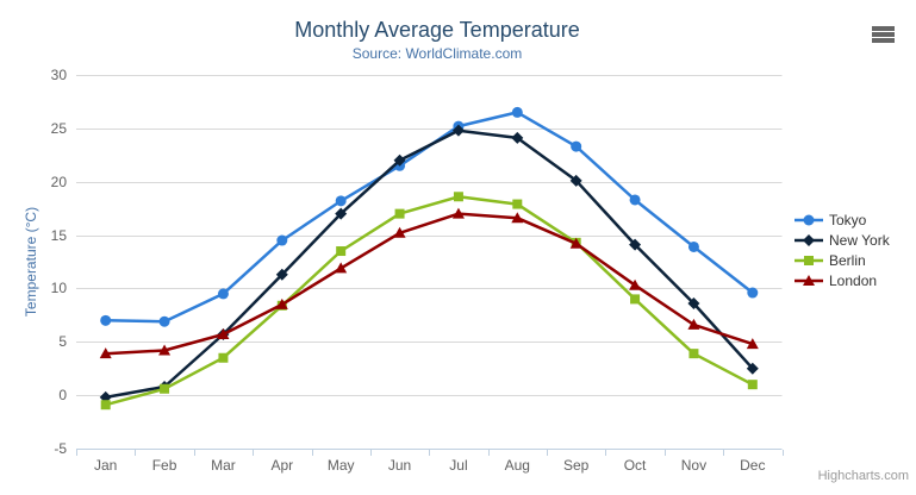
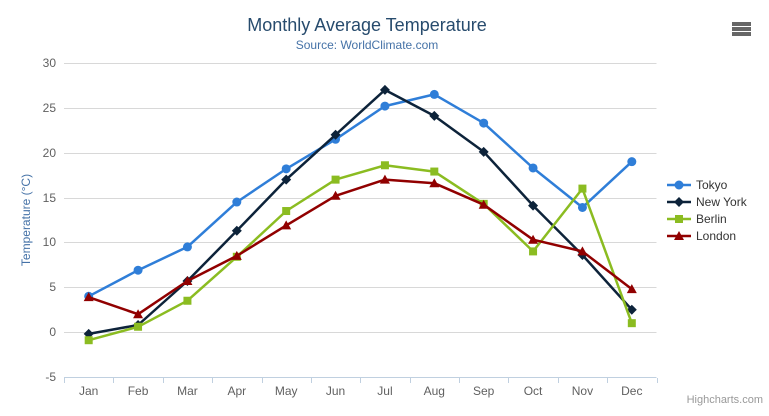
Tokyo/Jan: 7 -> 4
London/Feb: 4 -> 2
New York/Jul: 25 -> 27
Berlin/Nov: 4 -> 16
London/Nov: 7 -> 9
Tokyo/Dec: 10 -> 19
